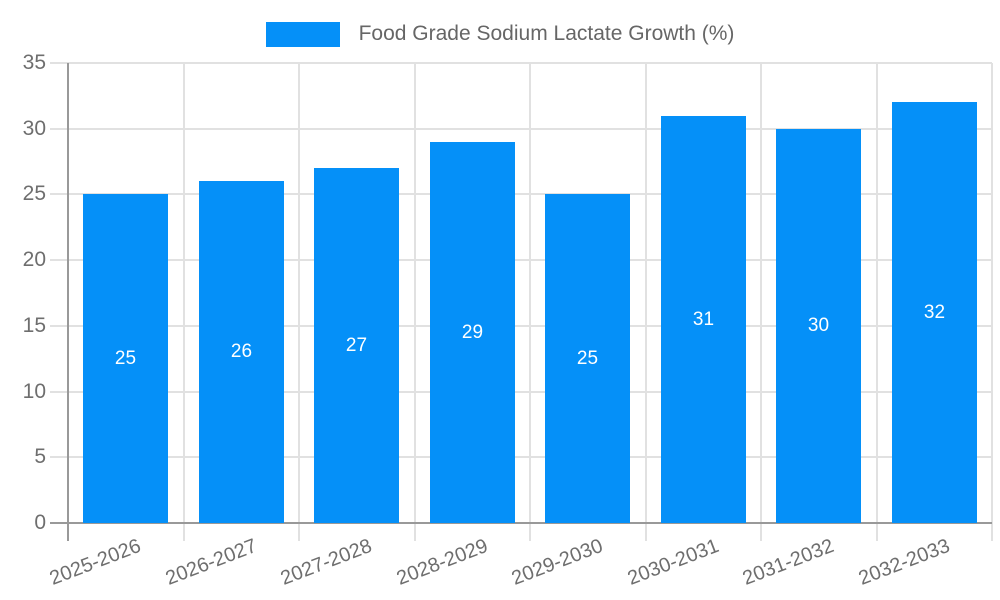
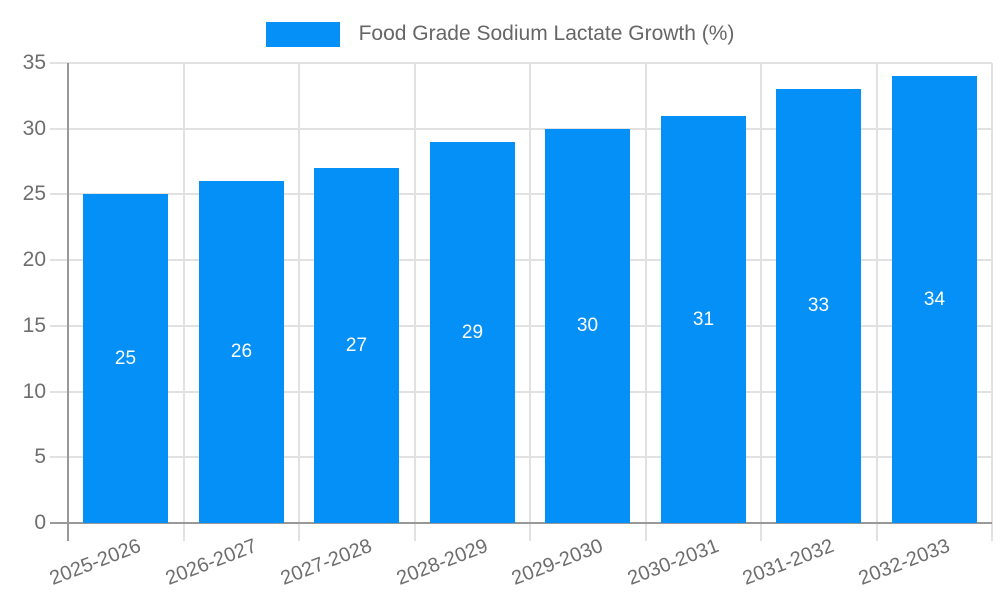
2029-2030: 25 -> 30
2031-2032: 30 -> 33
2032-2033: 32 -> 34
